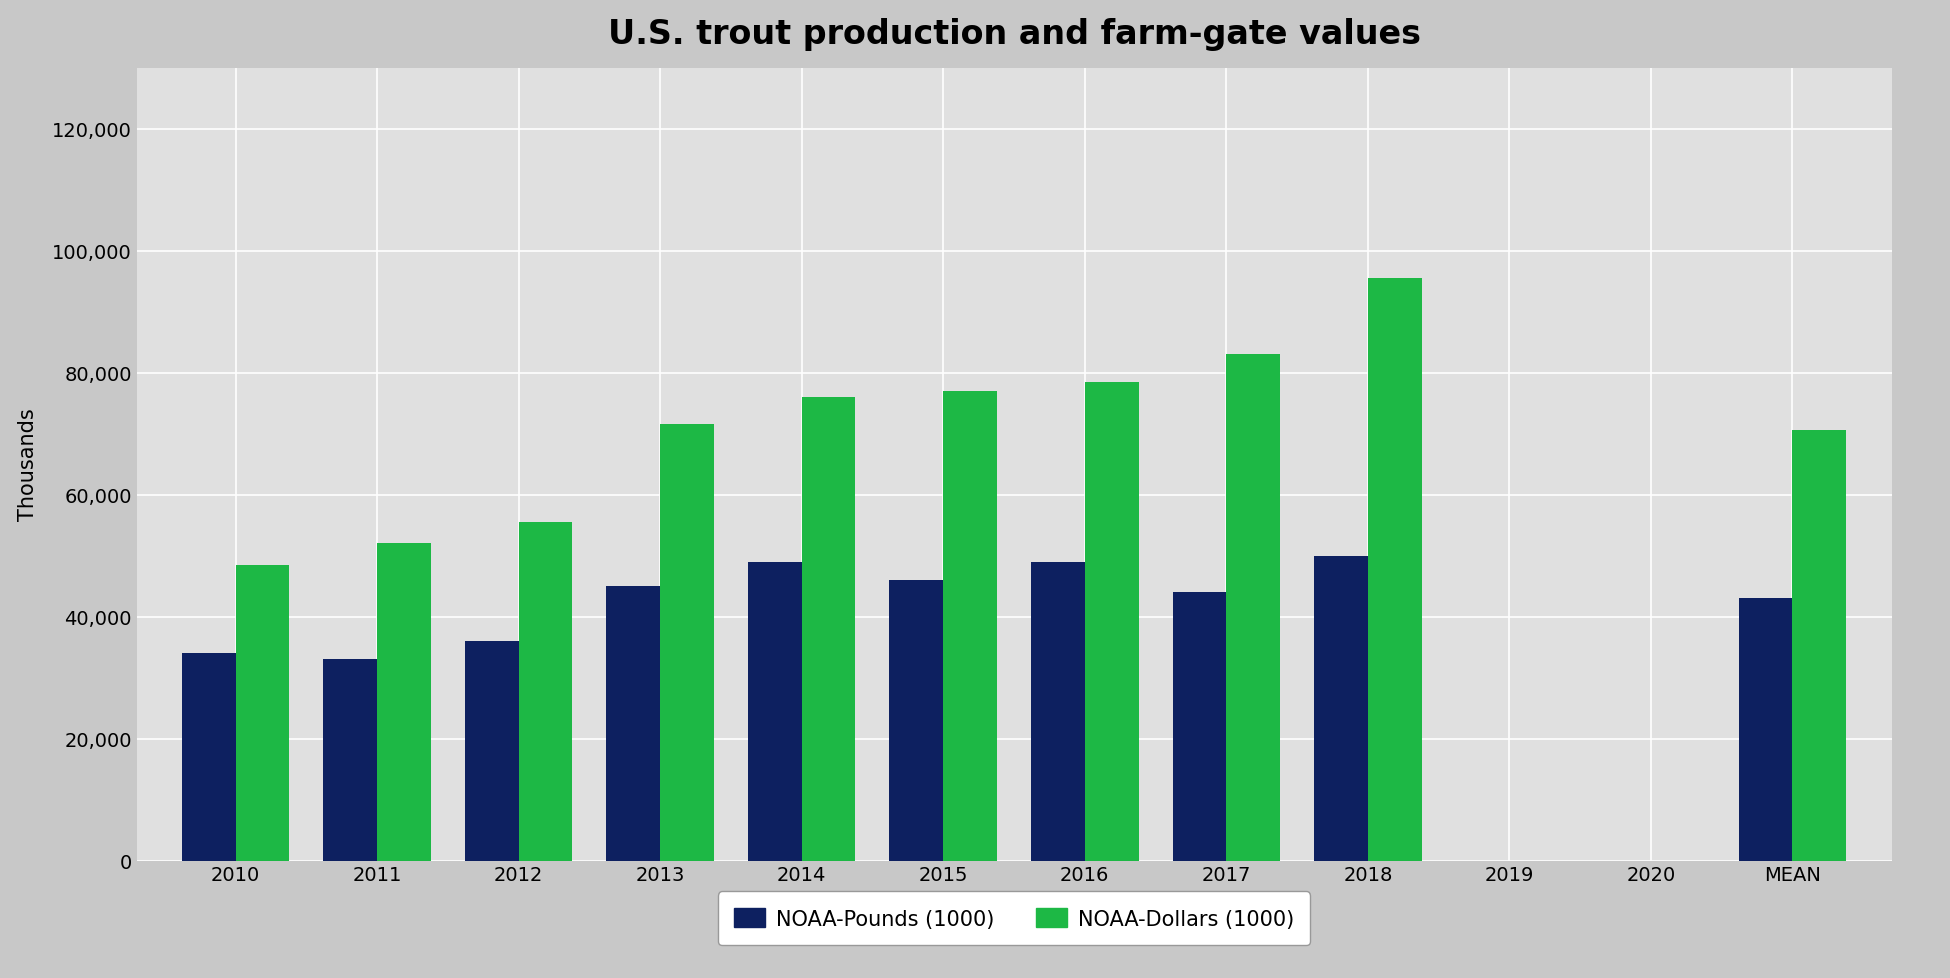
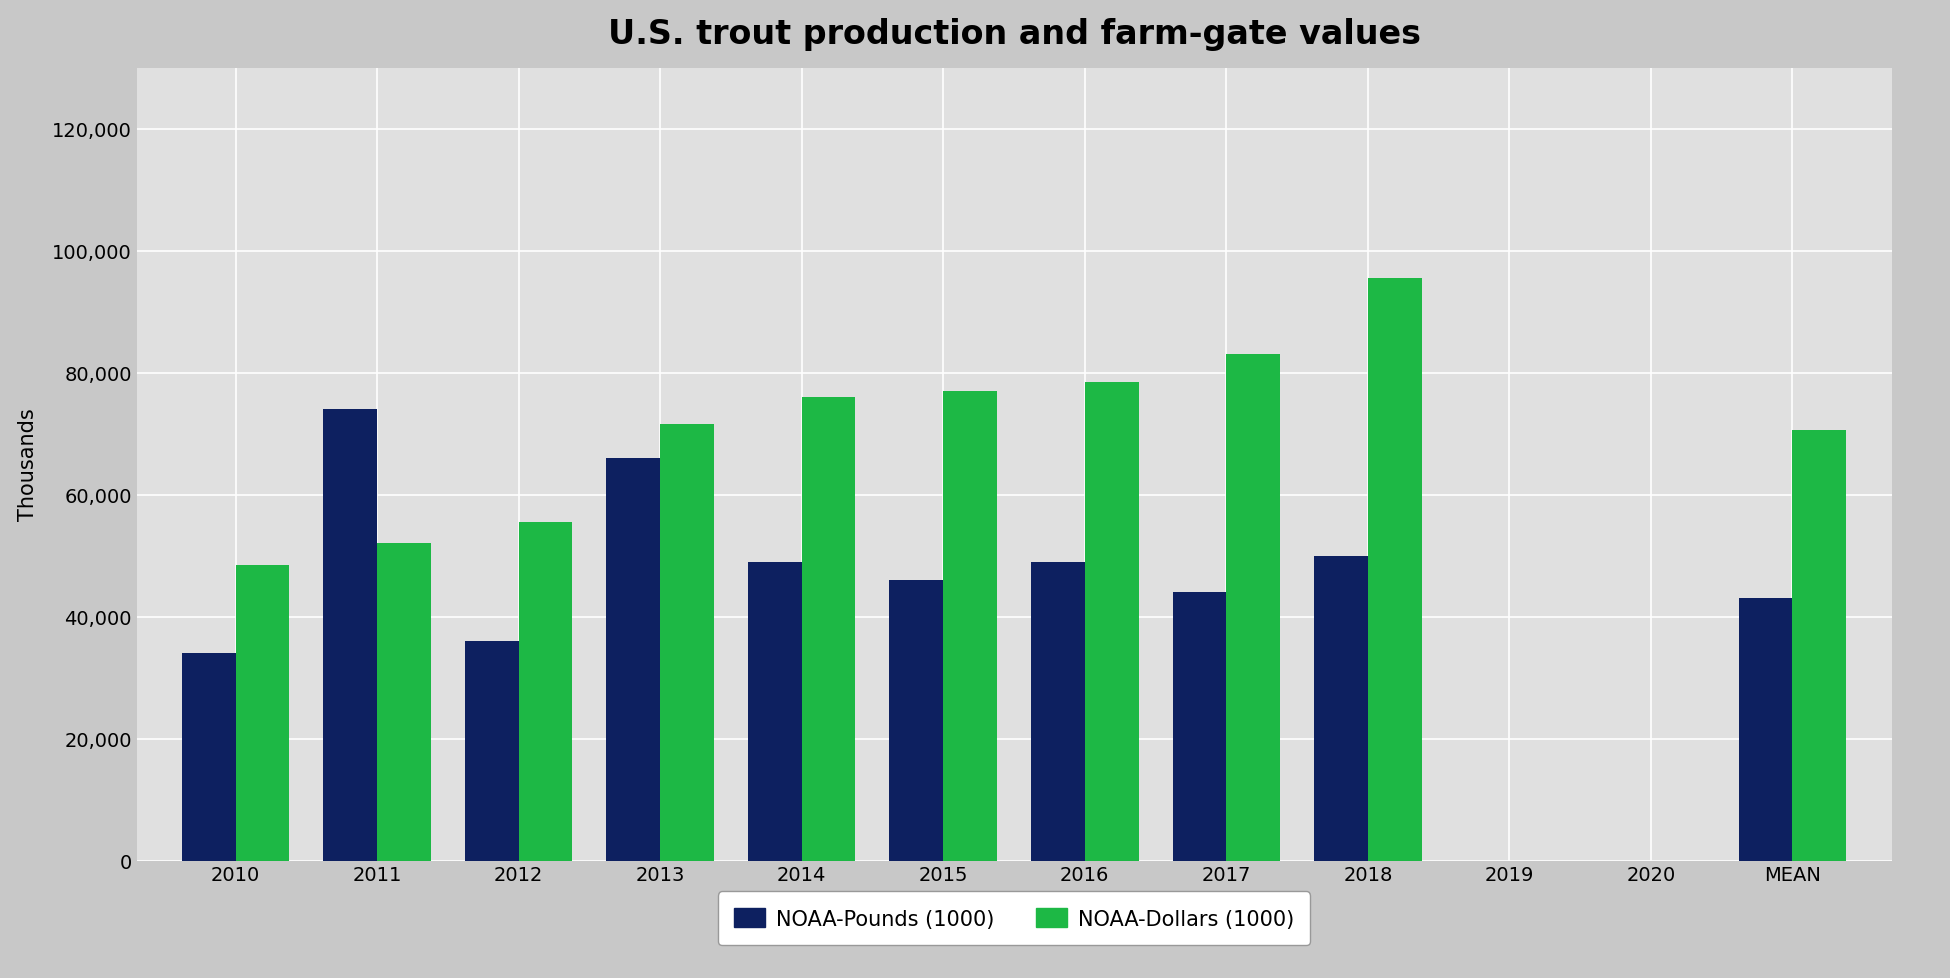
NOAA-Pounds (1000)/2011: 33,000 -> 74,000
NOAA-Pounds (1000)/2013: 45,000 -> 66,000
